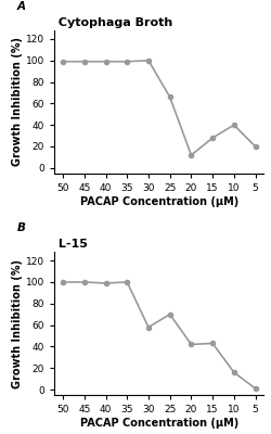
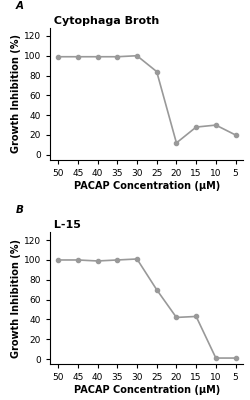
Cytophaga Broth/25: 66 -> 84
Cytophaga Broth/10: 40 -> 30
L-15/30: 58 -> 101
L-15/10: 16 -> 1
